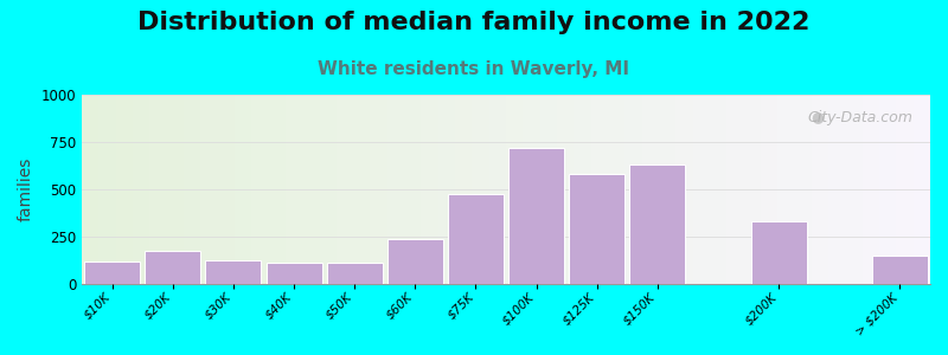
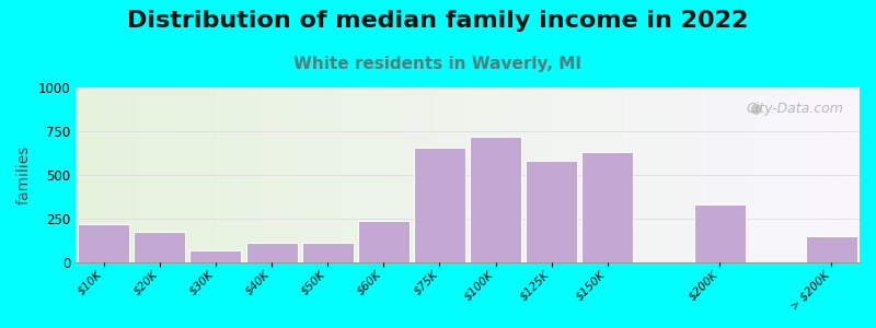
$10K: 120 -> 220
$30K: 130 -> 70
$75K: 480 -> 660
